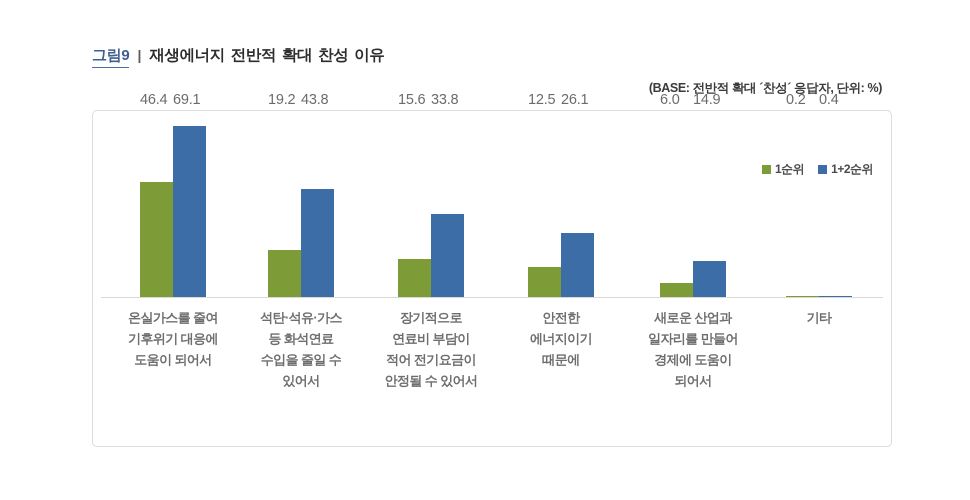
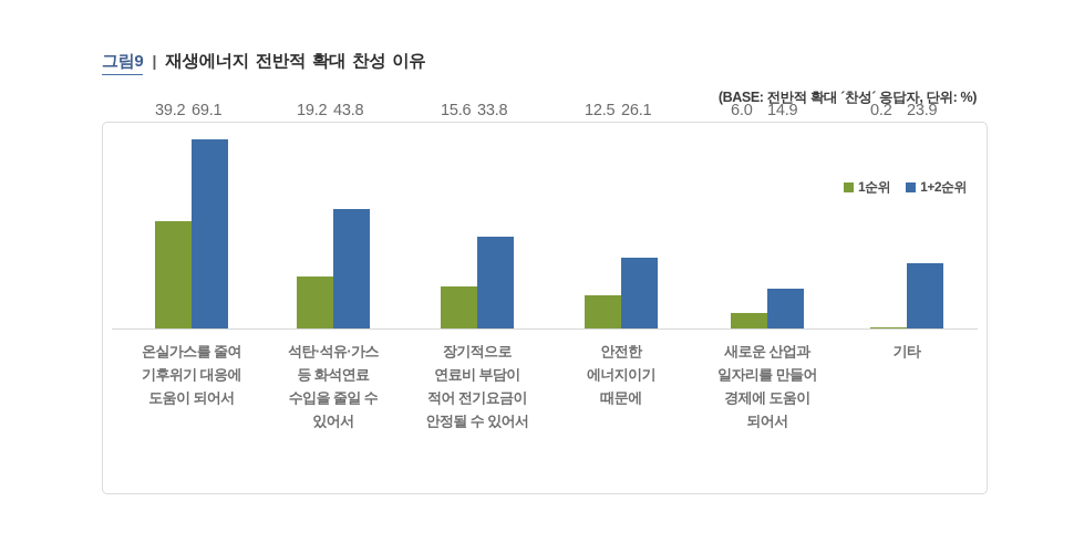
1순위/온실가스를 줄여 기후위기 대응에 도움이 되어서: 46.4 -> 39.2
1+2순위/기타: 0.4 -> 23.9
